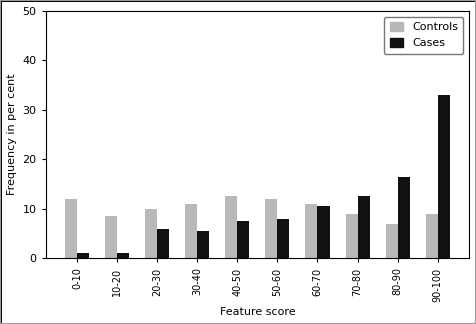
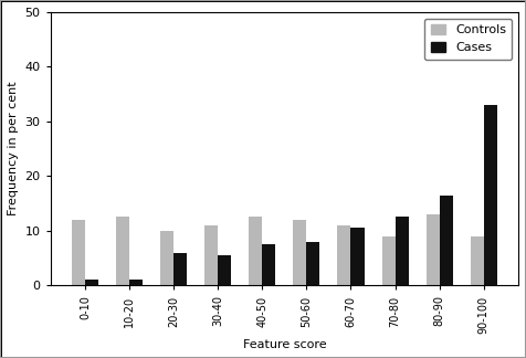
Controls/10-20: 8.5 -> 12.5
Controls/80-90: 7.0 -> 13.0
